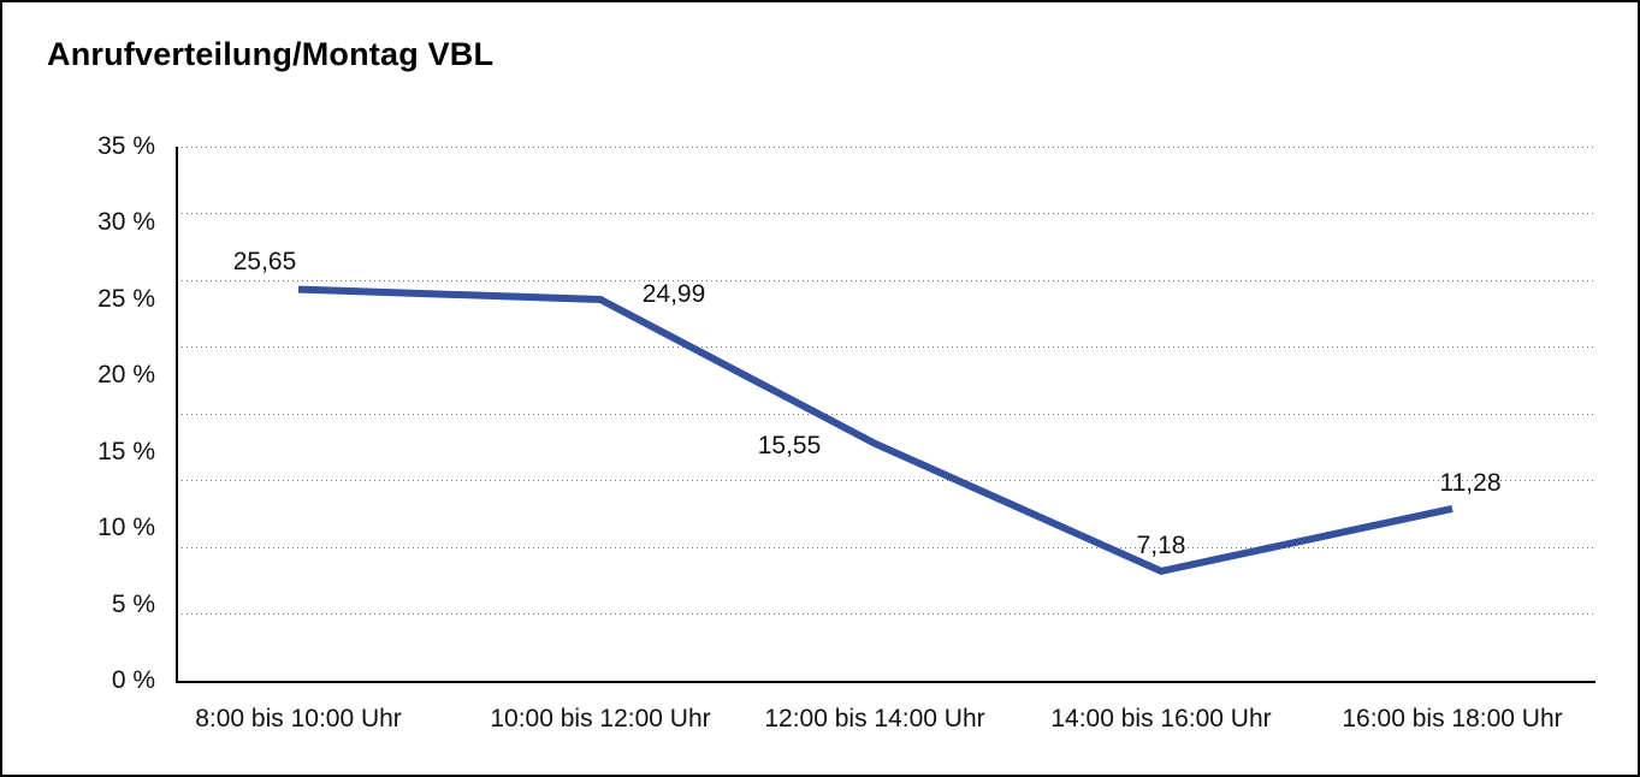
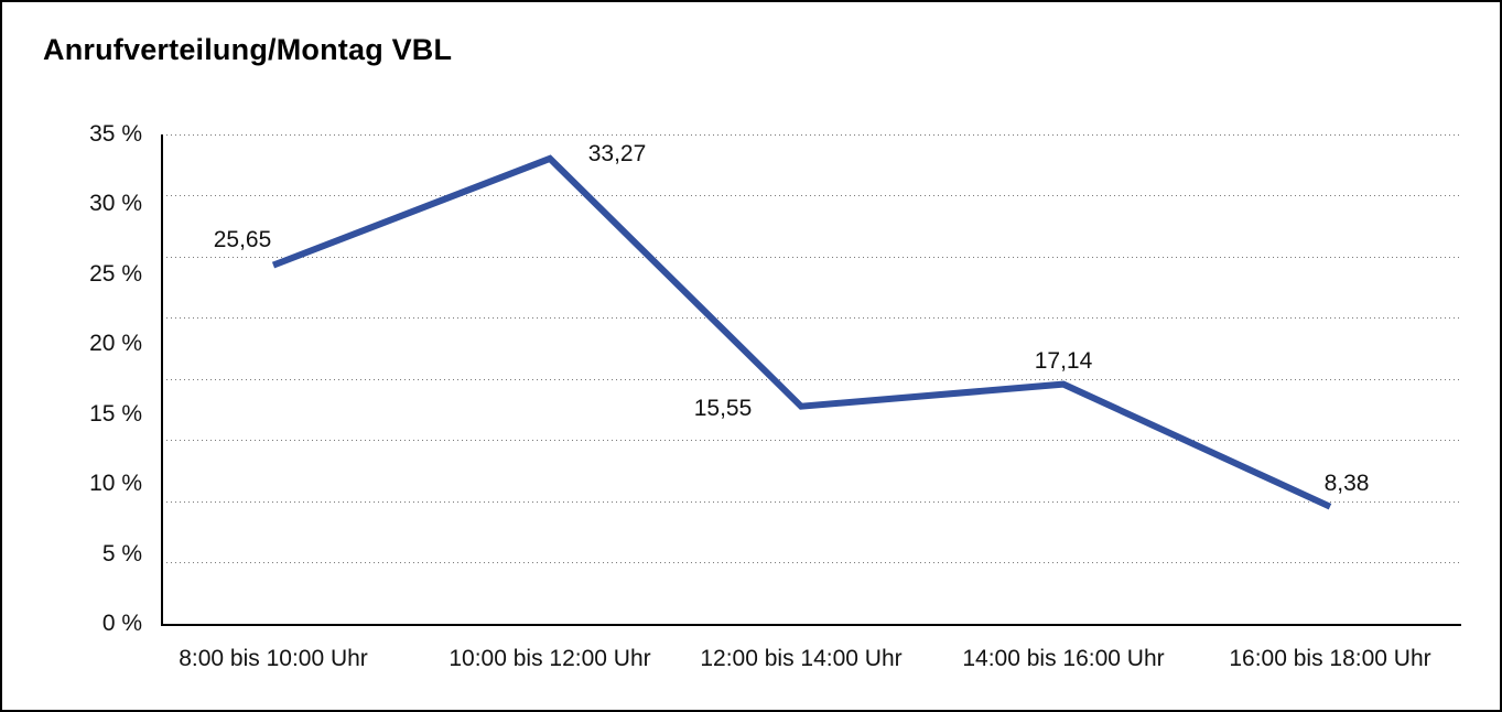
10:00 bis 12:00 Uhr: 24,99 -> 33,27
14:00 bis 16:00 Uhr: 7,18 -> 17,14
16:00 bis 18:00 Uhr: 11,28 -> 8,38
